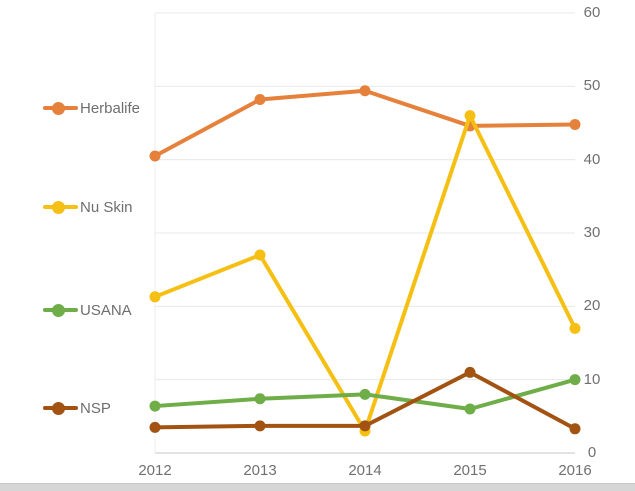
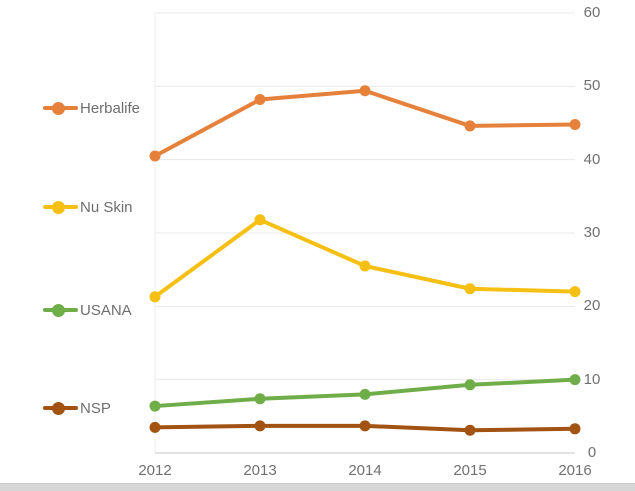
Nu Skin/2013: 27 -> 32
Nu Skin/2014: 3 -> 26
Nu Skin/2015: 46 -> 22
USANA/2015: 6 -> 9
NSP/2015: 11 -> 3
Nu Skin/2016: 17 -> 22
